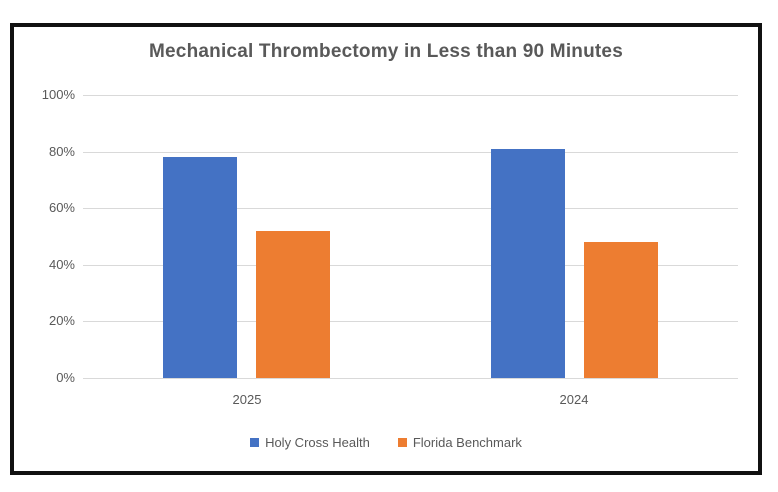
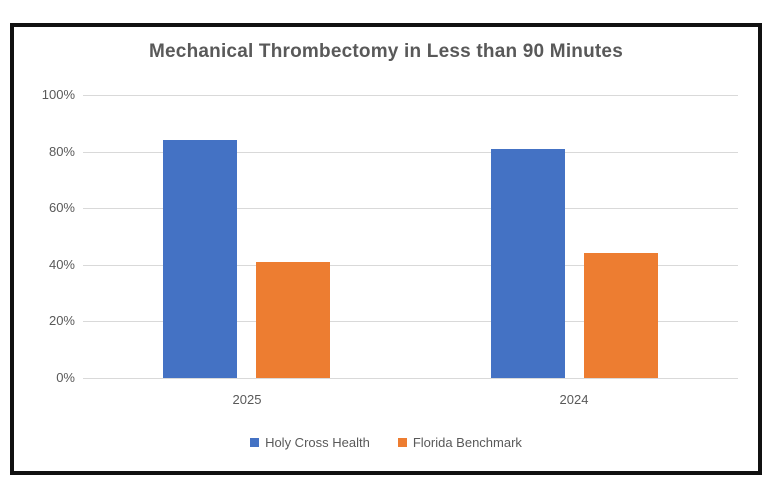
Holy Cross Health/2025: 78% -> 84%
Florida Benchmark/2025: 52% -> 41%
Florida Benchmark/2024: 48% -> 44%
